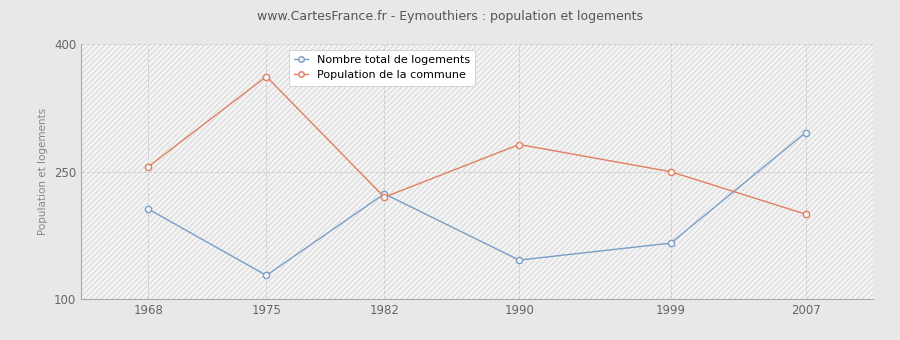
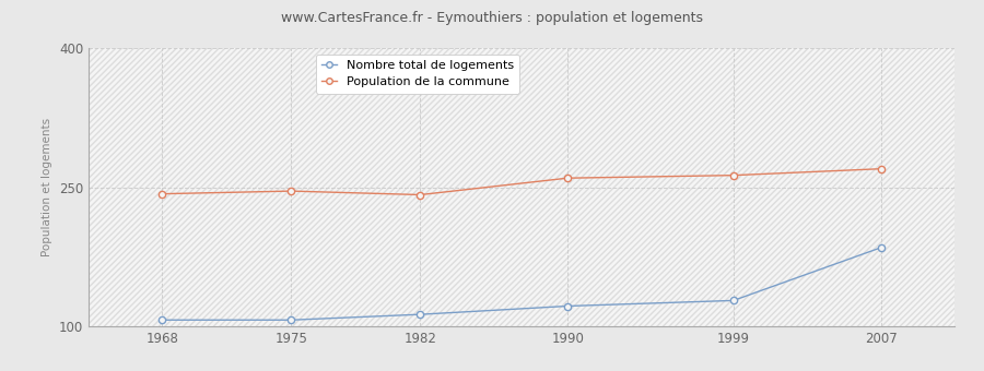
Nombre total de logements/1968: 206 -> 107
Population de la commune/1968: 256 -> 243
Nombre total de logements/1975: 128 -> 107
Population de la commune/1975: 362 -> 246
Nombre total de logements/1982: 224 -> 113
Population de la commune/1982: 220 -> 242
Nombre total de logements/1990: 146 -> 122
Population de la commune/1990: 282 -> 260
Nombre total de logements/1999: 166 -> 128
Population de la commune/1999: 250 -> 263
Nombre total de logements/2007: 296 -> 185
Population de la commune/2007: 200 -> 270
